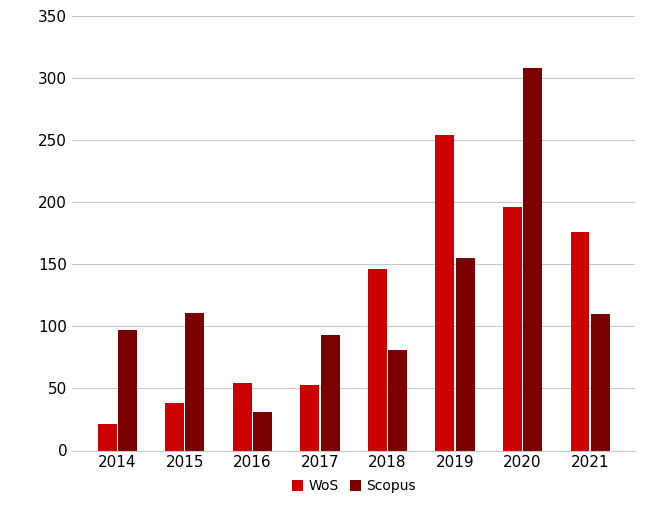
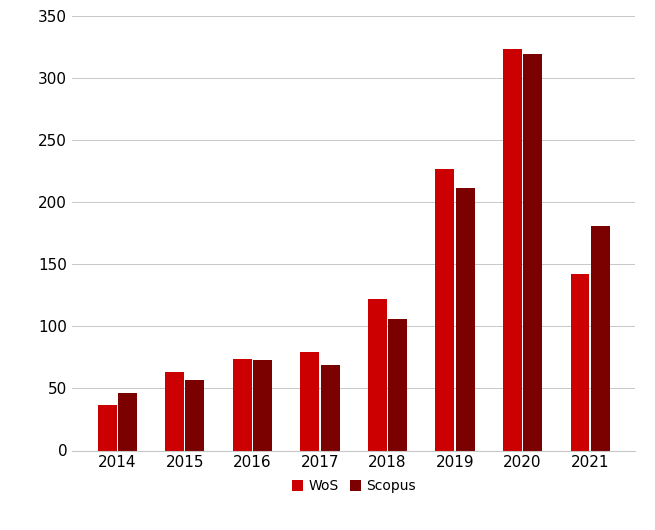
WoS/2014: 21 -> 37
Scopus/2014: 97 -> 46
WoS/2015: 38 -> 63
Scopus/2015: 111 -> 57
WoS/2016: 54 -> 74
Scopus/2016: 31 -> 73
WoS/2017: 53 -> 79
Scopus/2017: 93 -> 69
WoS/2018: 146 -> 122
Scopus/2018: 81 -> 106
WoS/2019: 254 -> 227
Scopus/2019: 155 -> 211
WoS/2020: 196 -> 323
Scopus/2020: 308 -> 319
WoS/2021: 176 -> 142
Scopus/2021: 110 -> 181
